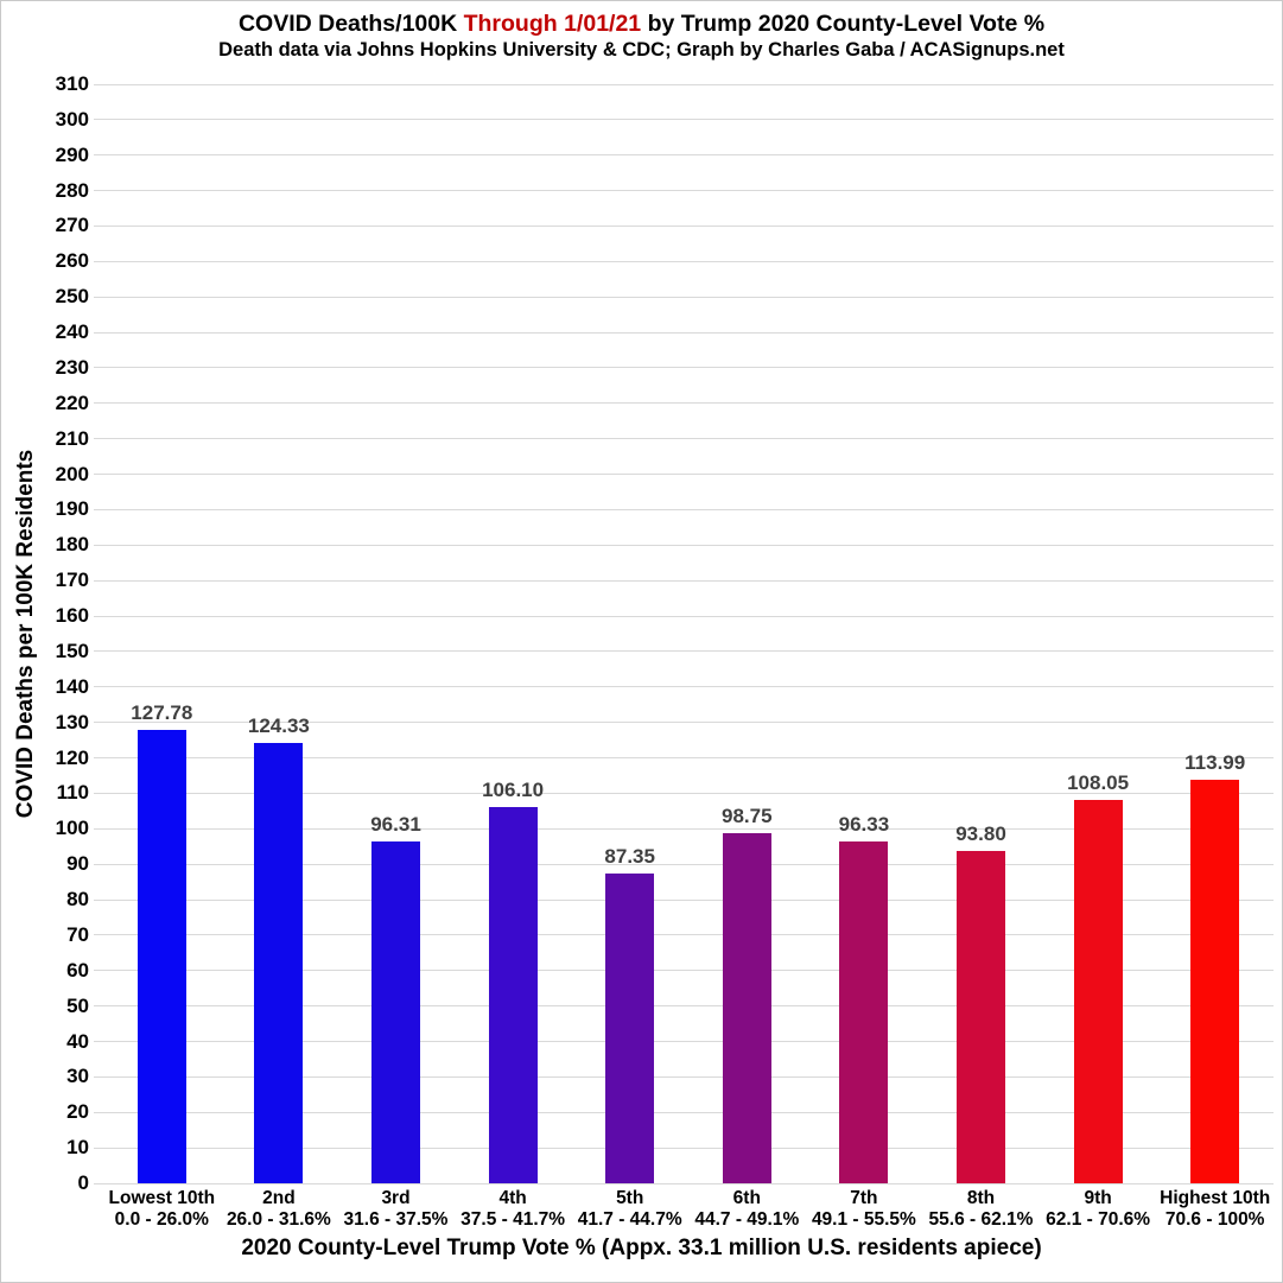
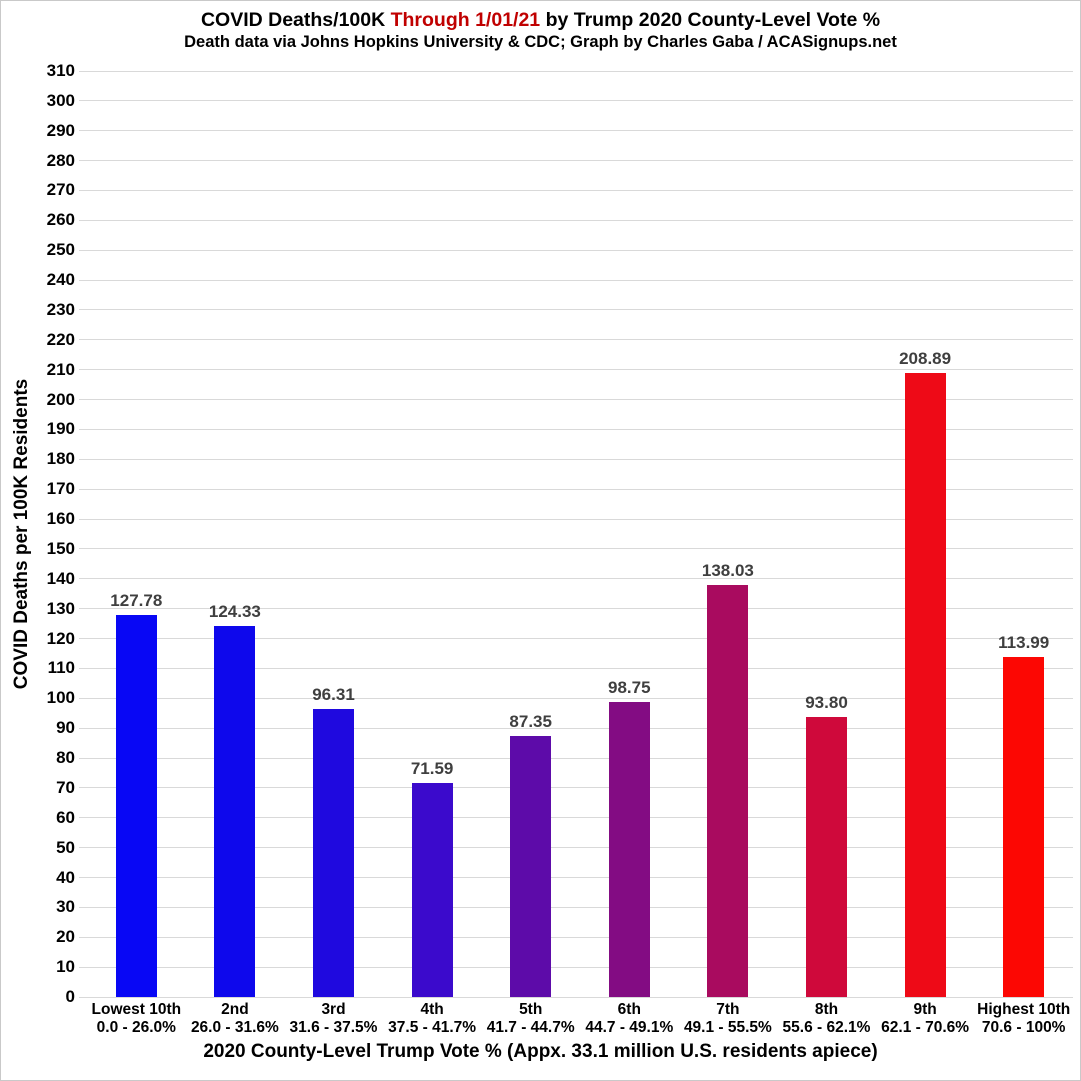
4th: 106.10 -> 71.59
7th: 96.33 -> 138.03
9th: 108.05 -> 208.89
